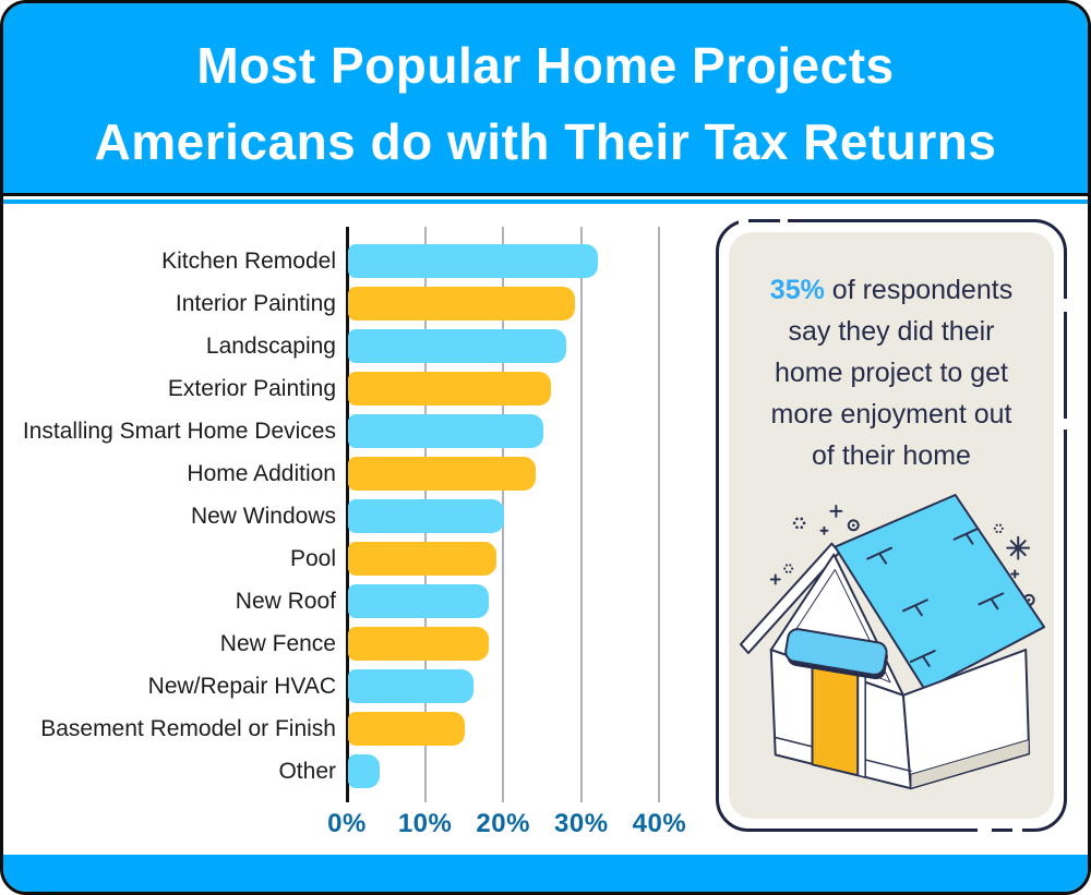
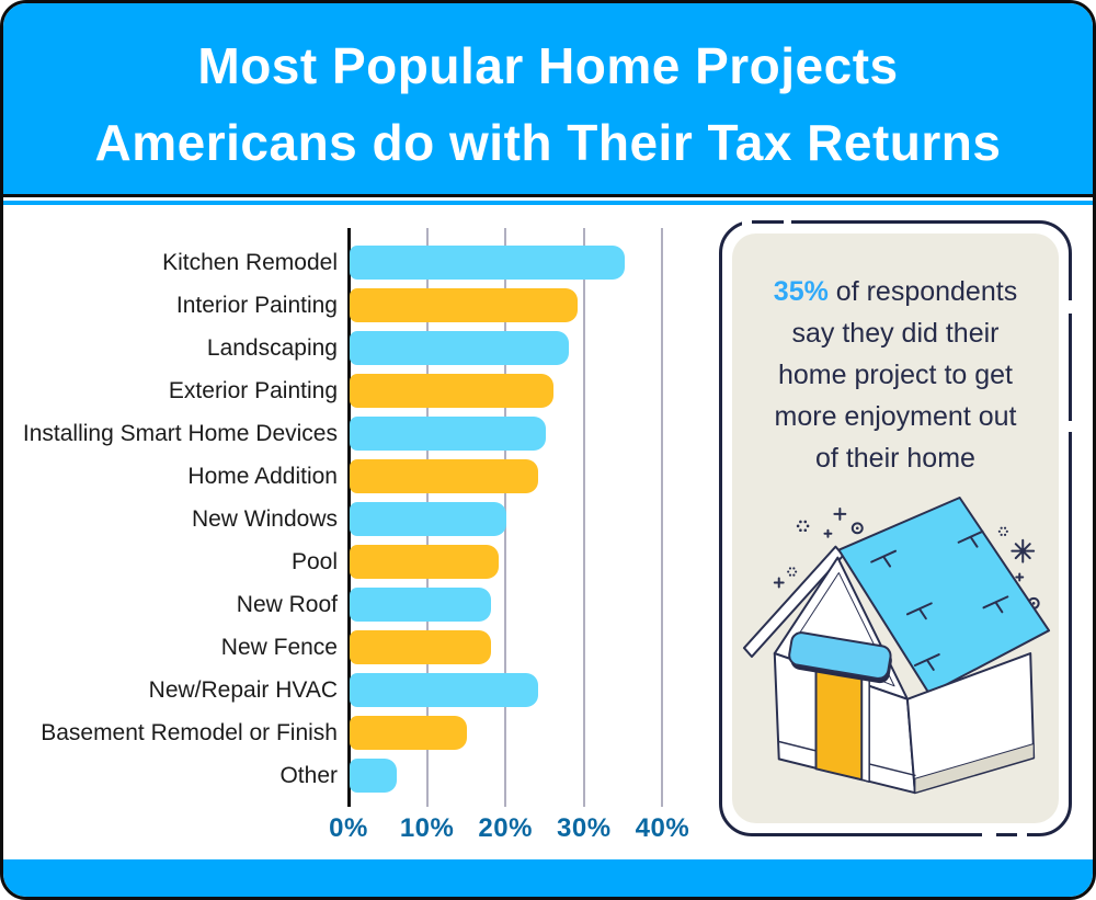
Kitchen Remodel: 32% -> 35%
New/Repair HVAC: 16% -> 24%
Other: 4% -> 6%
